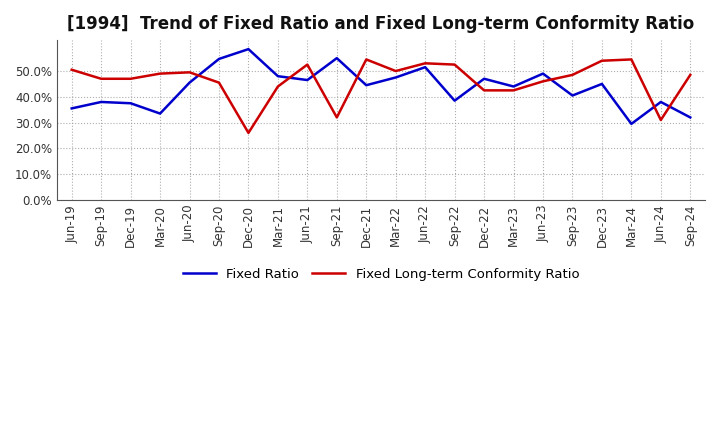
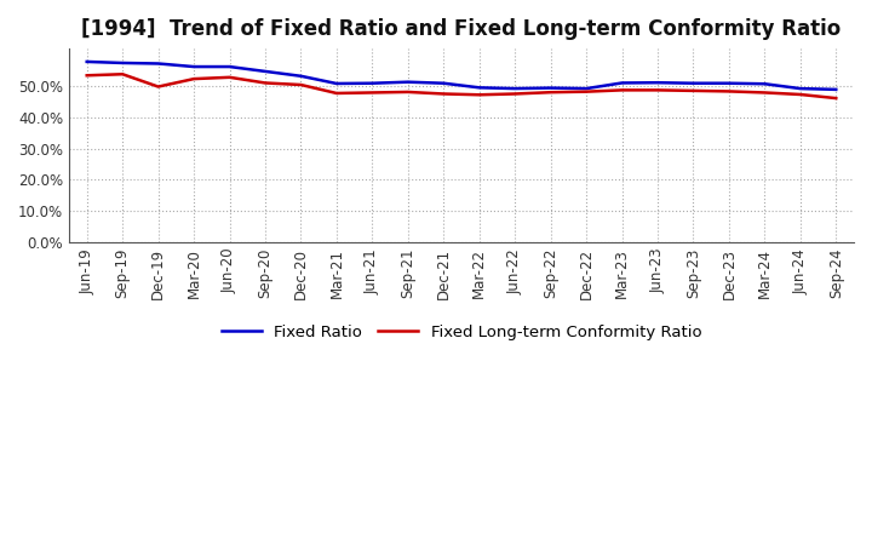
Fixed Ratio/Jun-19: 35.5% -> 57.8%
Fixed Long-term Conformity Ratio/Jun-19: 50.5% -> 53.4%
Fixed Ratio/Sep-19: 38.0% -> 57.4%
Fixed Long-term Conformity Ratio/Sep-19: 47.0% -> 53.8%
Fixed Ratio/Dec-19: 37.5% -> 57.2%
Fixed Long-term Conformity Ratio/Dec-19: 47.0% -> 49.8%
Fixed Ratio/Mar-20: 33.5% -> 56.2%
Fixed Long-term Conformity Ratio/Mar-20: 49.0% -> 52.3%
Fixed Ratio/Jun-20: 45.5% -> 56.2%
Fixed Long-term Conformity Ratio/Jun-20: 49.5% -> 52.8%
Fixed Long-term Conformity Ratio/Sep-20: 45.5% -> 51.0%
Fixed Ratio/Dec-20: 58.5% -> 53.2%
Fixed Long-term Conformity Ratio/Dec-20: 26.0% -> 50.4%
Fixed Ratio/Mar-21: 48.0% -> 50.8%
Fixed Long-term Conformity Ratio/Mar-21: 44.0% -> 47.7%
Fixed Ratio/Jun-21: 46.5% -> 50.9%
Fixed Long-term Conformity Ratio/Jun-21: 52.5% -> 47.9%
Fixed Ratio/Sep-21: 55.0% -> 51.3%
Fixed Long-term Conformity Ratio/Sep-21: 32.0% -> 48.1%
Fixed Ratio/Dec-21: 44.5% -> 50.9%
Fixed Long-term Conformity Ratio/Dec-21: 54.5% -> 47.5%
Fixed Ratio/Mar-22: 47.5% -> 49.5%
Fixed Long-term Conformity Ratio/Mar-22: 50.0% -> 47.2%
Fixed Ratio/Jun-22: 51.5% -> 49.2%
Fixed Long-term Conformity Ratio/Jun-22: 53.0% -> 47.5%
Fixed Ratio/Sep-22: 38.5% -> 49.4%
Fixed Long-term Conformity Ratio/Sep-22: 52.5% -> 48.0%
Fixed Ratio/Dec-22: 47.0% -> 49.2%
Fixed Long-term Conformity Ratio/Dec-22: 42.5% -> 48.2%
Fixed Ratio/Mar-23: 44.0% -> 51.0%
Fixed Long-term Conformity Ratio/Mar-23: 42.5% -> 48.7%
Fixed Ratio/Jun-23: 49.0% -> 51.1%
Fixed Long-term Conformity Ratio/Jun-23: 46.0% -> 48.7%
Fixed Ratio/Sep-23: 40.5% -> 50.9%
Fixed Ratio/Dec-23: 45.0% -> 50.9%
Fixed Long-term Conformity Ratio/Dec-23: 54.0% -> 48.3%
Fixed Ratio/Mar-24: 29.5% -> 50.7%
Fixed Long-term Conformity Ratio/Mar-24: 54.5% -> 47.9%
Fixed Ratio/Jun-24: 38.0% -> 49.2%
Fixed Long-term Conformity Ratio/Jun-24: 31.0% -> 47.3%
Fixed Ratio/Sep-24: 32.0% -> 48.9%
Fixed Long-term Conformity Ratio/Sep-24: 48.5% -> 46.1%
